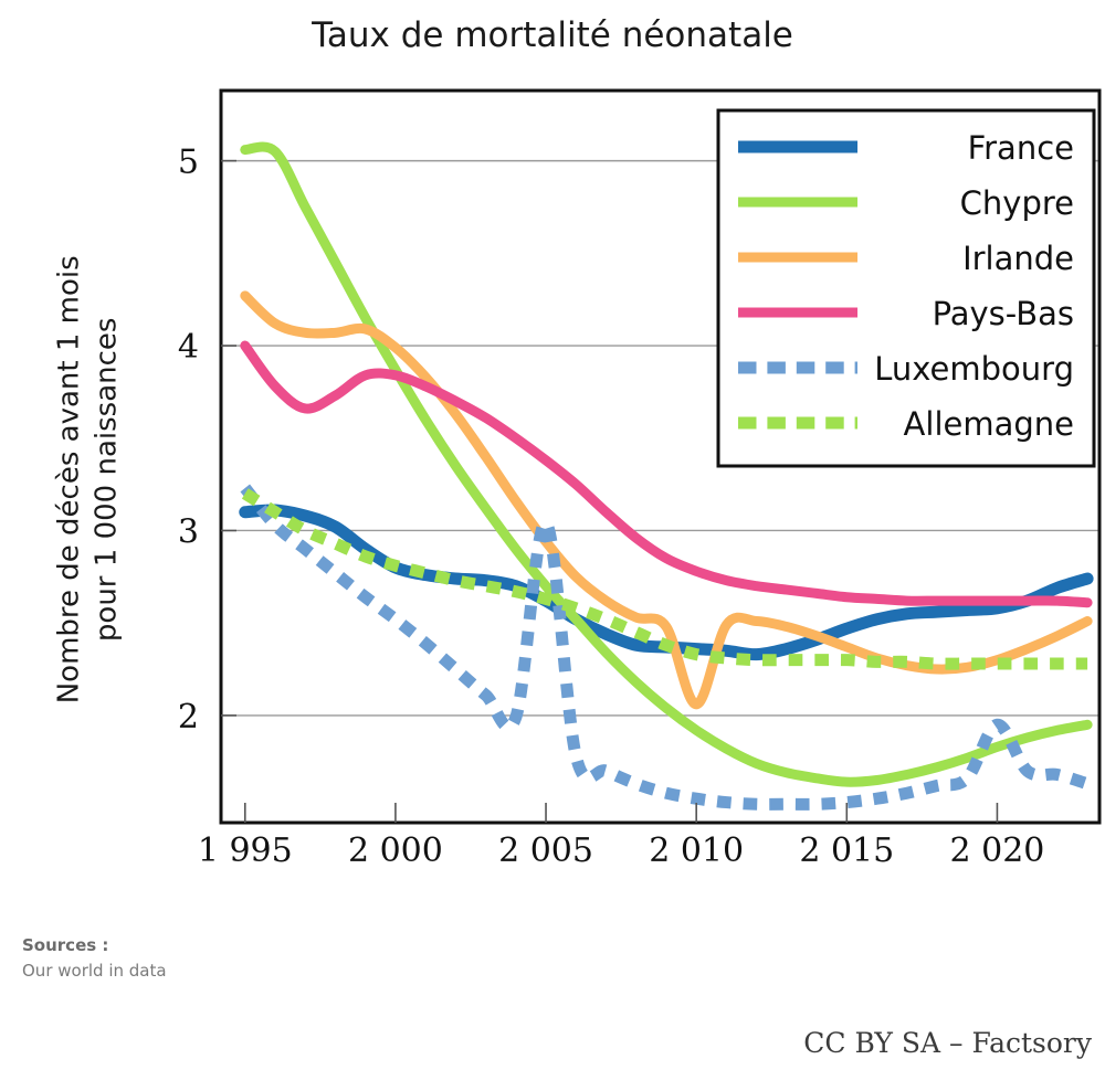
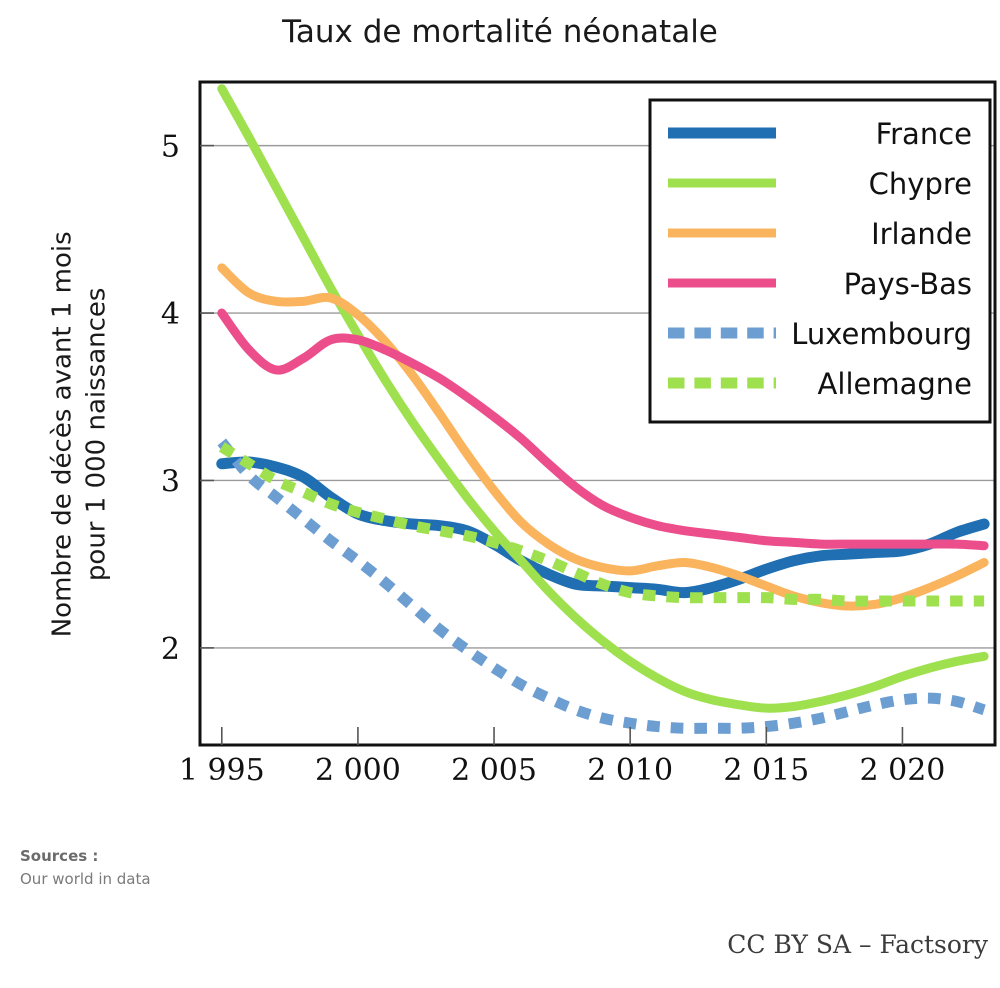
Chypre/1995: 5.06 -> 5.34
Luxembourg/2005: 3.04 -> 1.88
Irlande/2010: 2.06 -> 2.46
Luxembourg/2020: 1.95 -> 1.69
